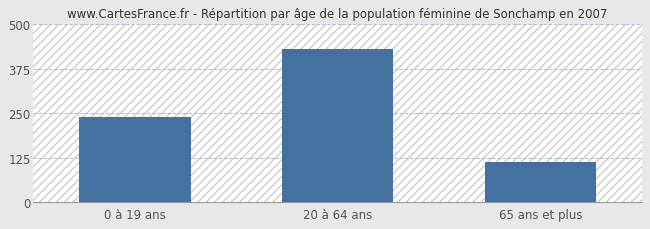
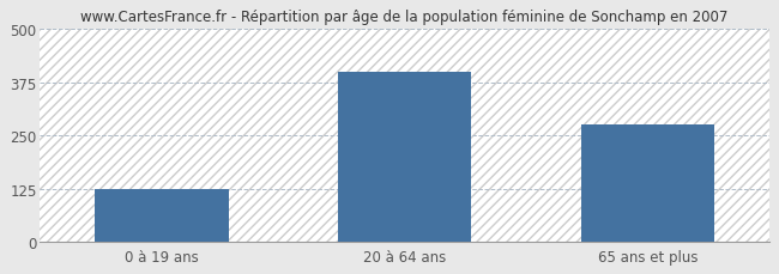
0 à 19 ans: 238 -> 125
20 à 64 ans: 430 -> 400
65 ans et plus: 113 -> 275
